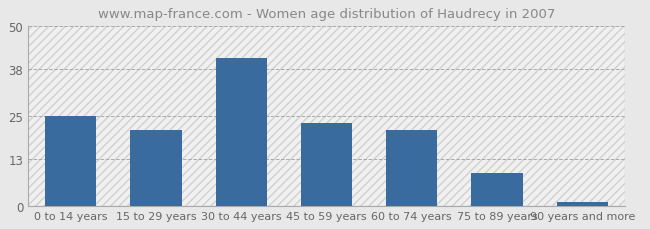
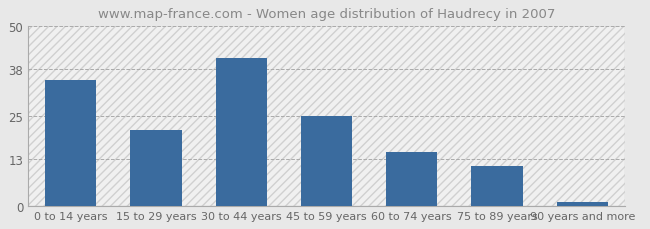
0 to 14 years: 25 -> 35
45 to 59 years: 23 -> 25
60 to 74 years: 21 -> 15
75 to 89 years: 9 -> 11
